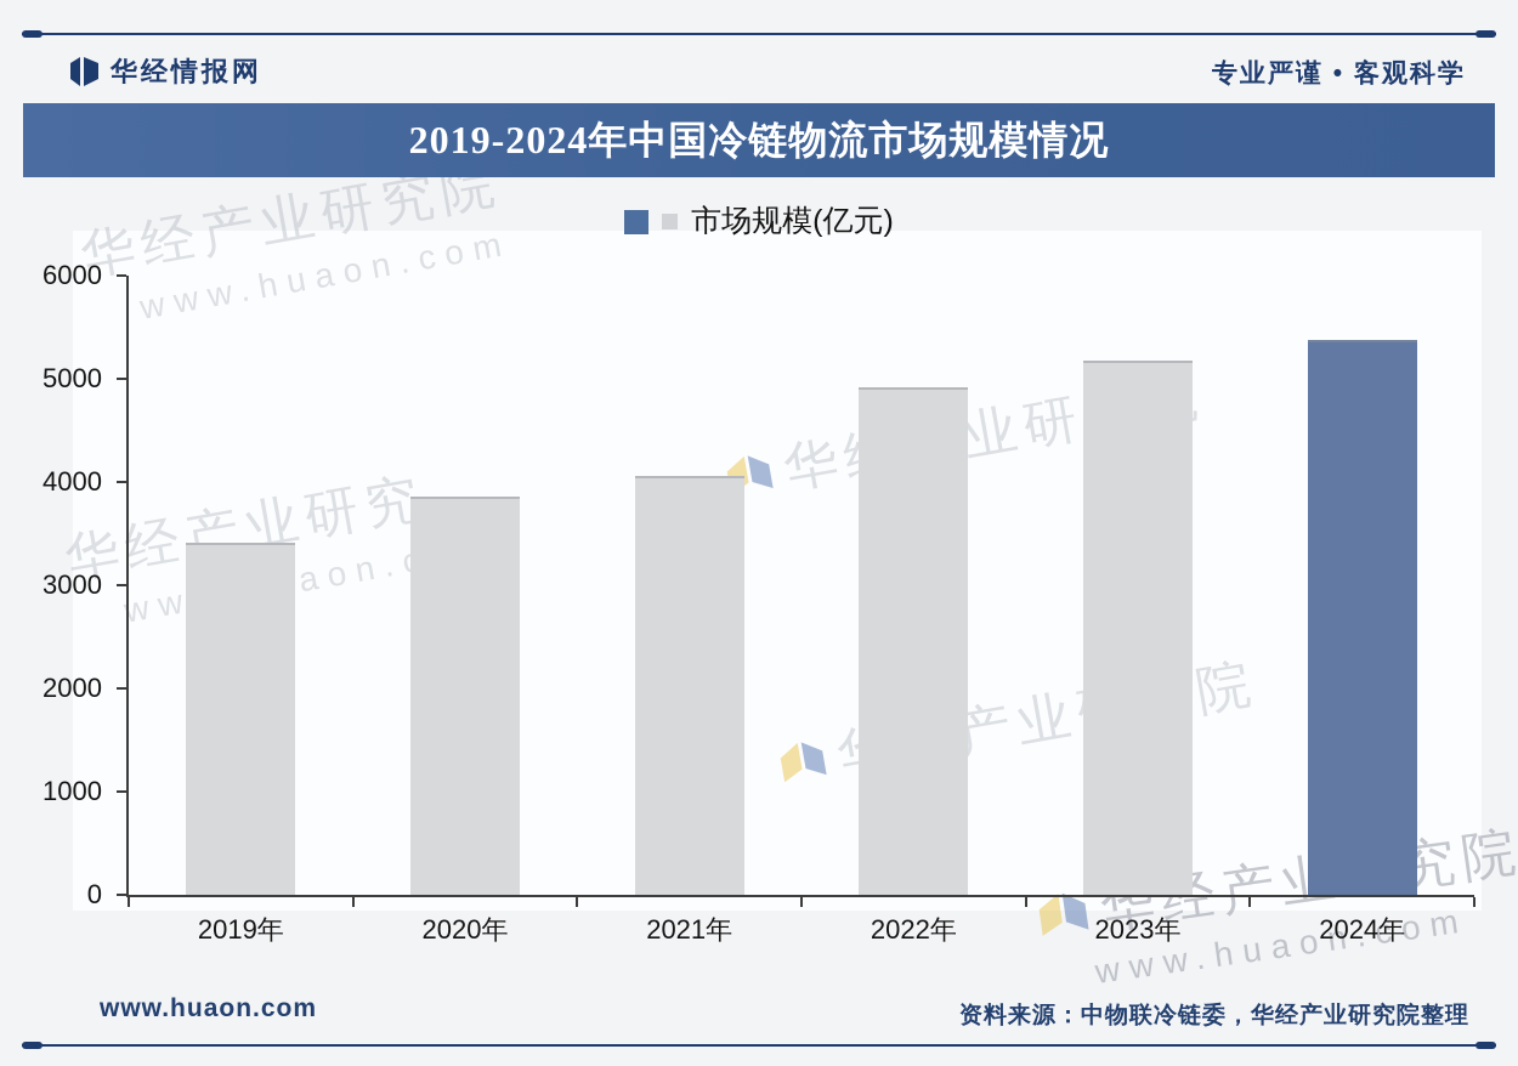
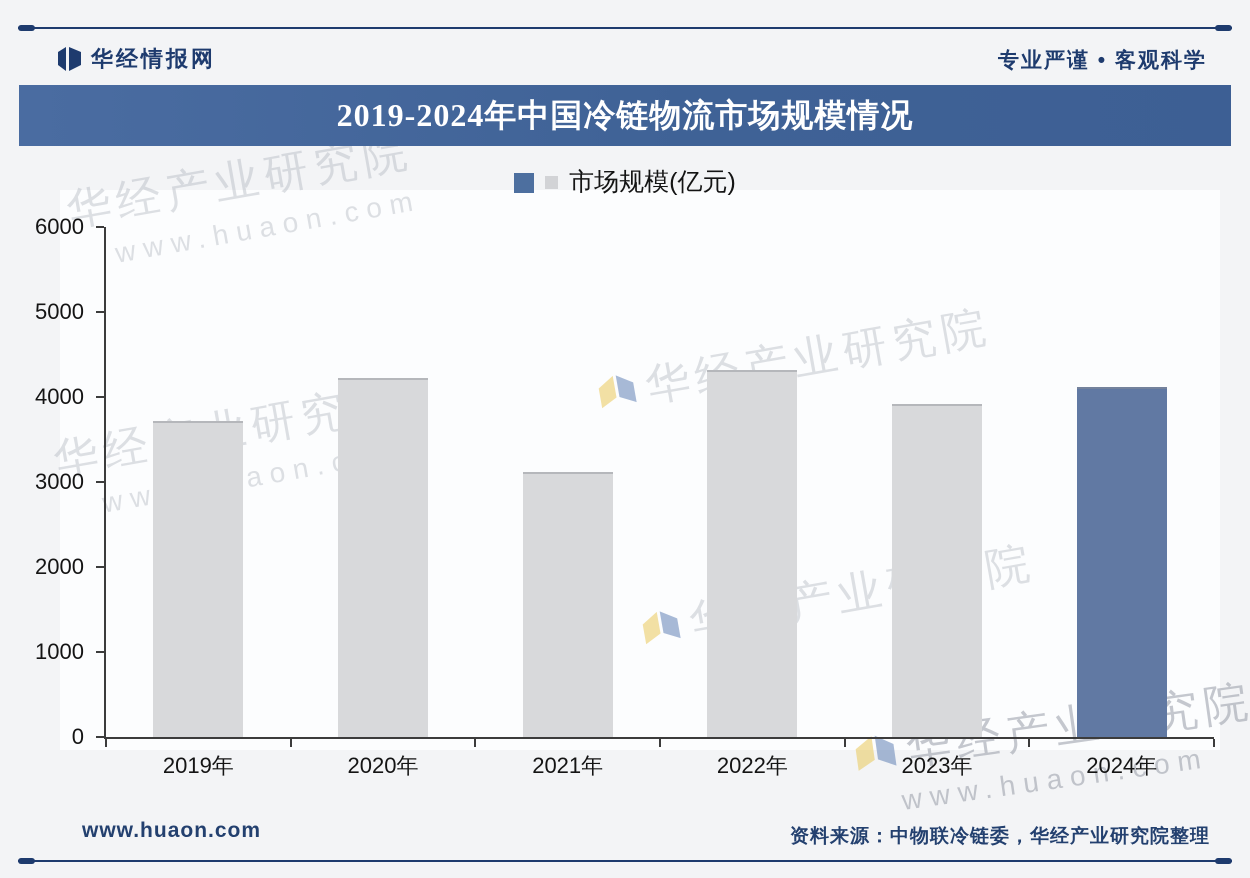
2019年: 3400 -> 3700
2020年: 3800 -> 4200
2021年: 4000 -> 3100
2022年: 4900 -> 4300
2023年: 5200 -> 3900
2024年: 5400 -> 4100
